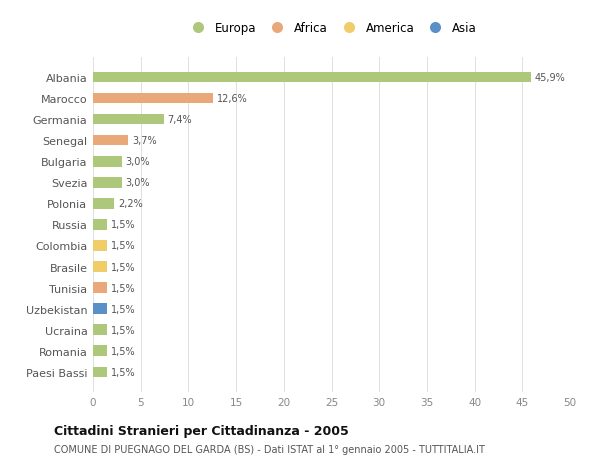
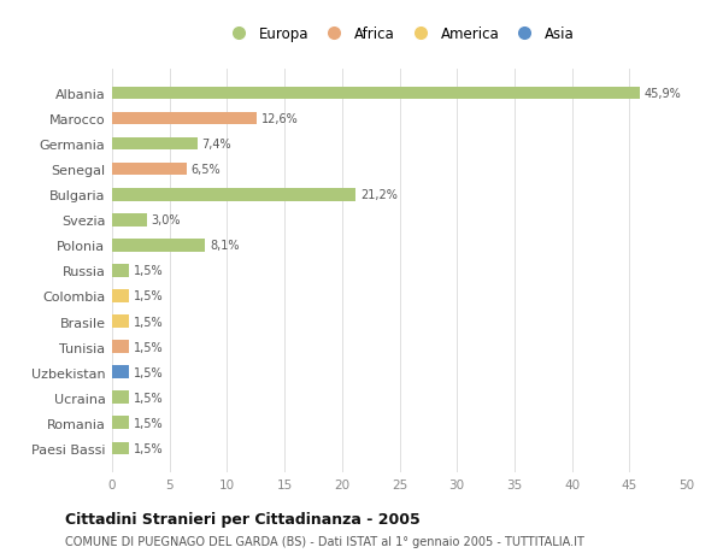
Senegal: 3,7% -> 6,5%
Bulgaria: 3,0% -> 21,2%
Polonia: 2,2% -> 8,1%
